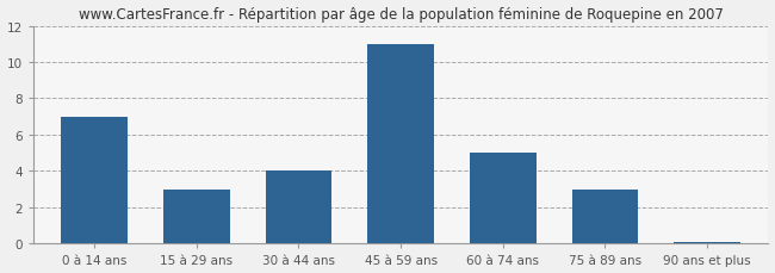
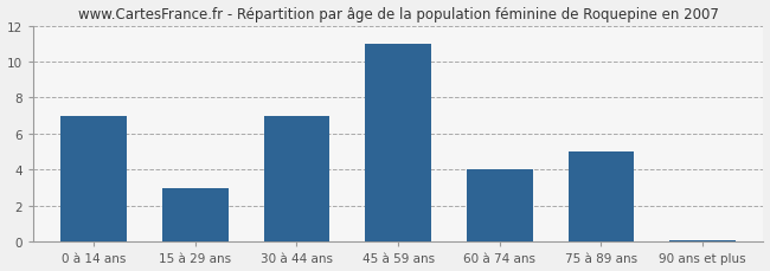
30 à 44 ans: 4.0 -> 7.0
60 à 74 ans: 5.0 -> 4.0
75 à 89 ans: 3.0 -> 5.0
